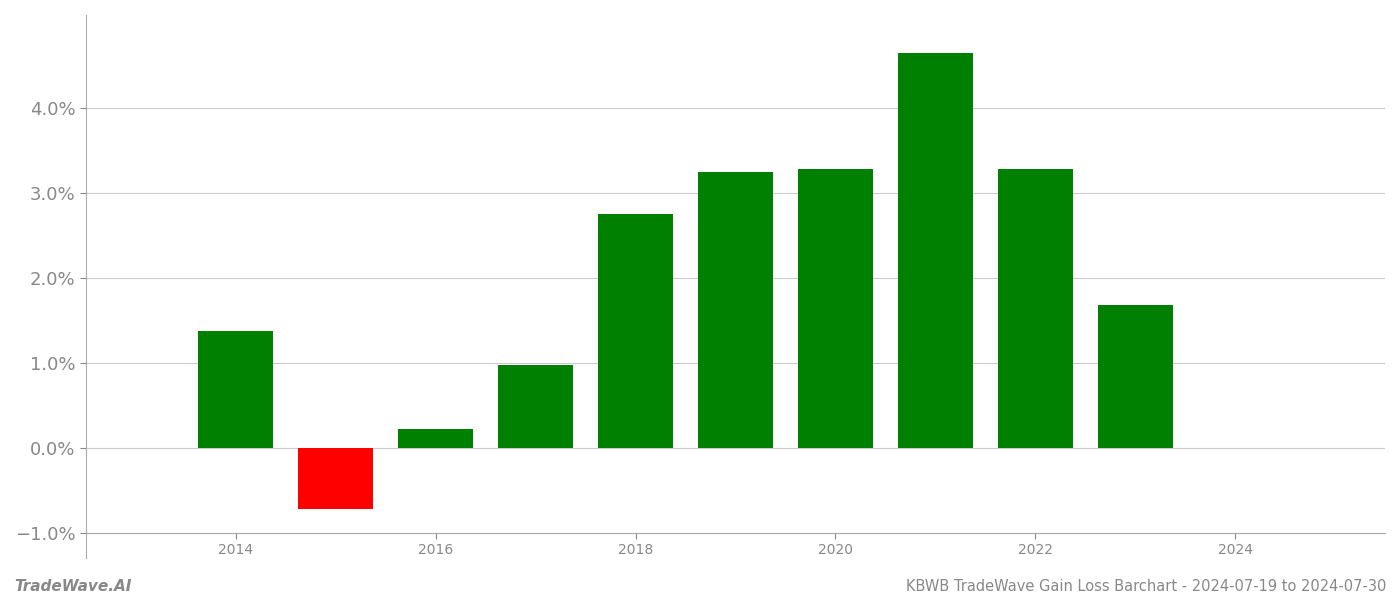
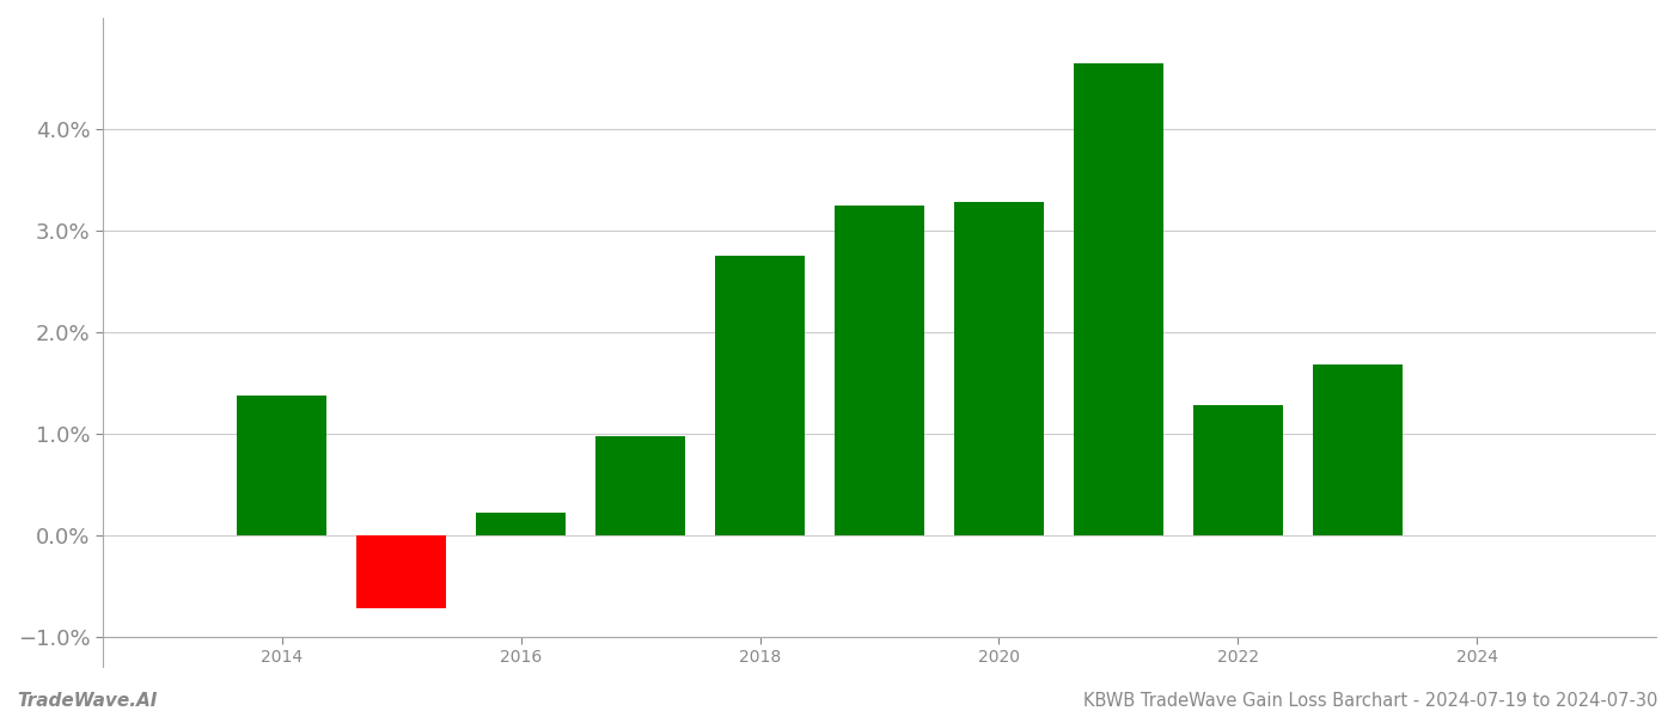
2022: 3.28% -> 1.28%
